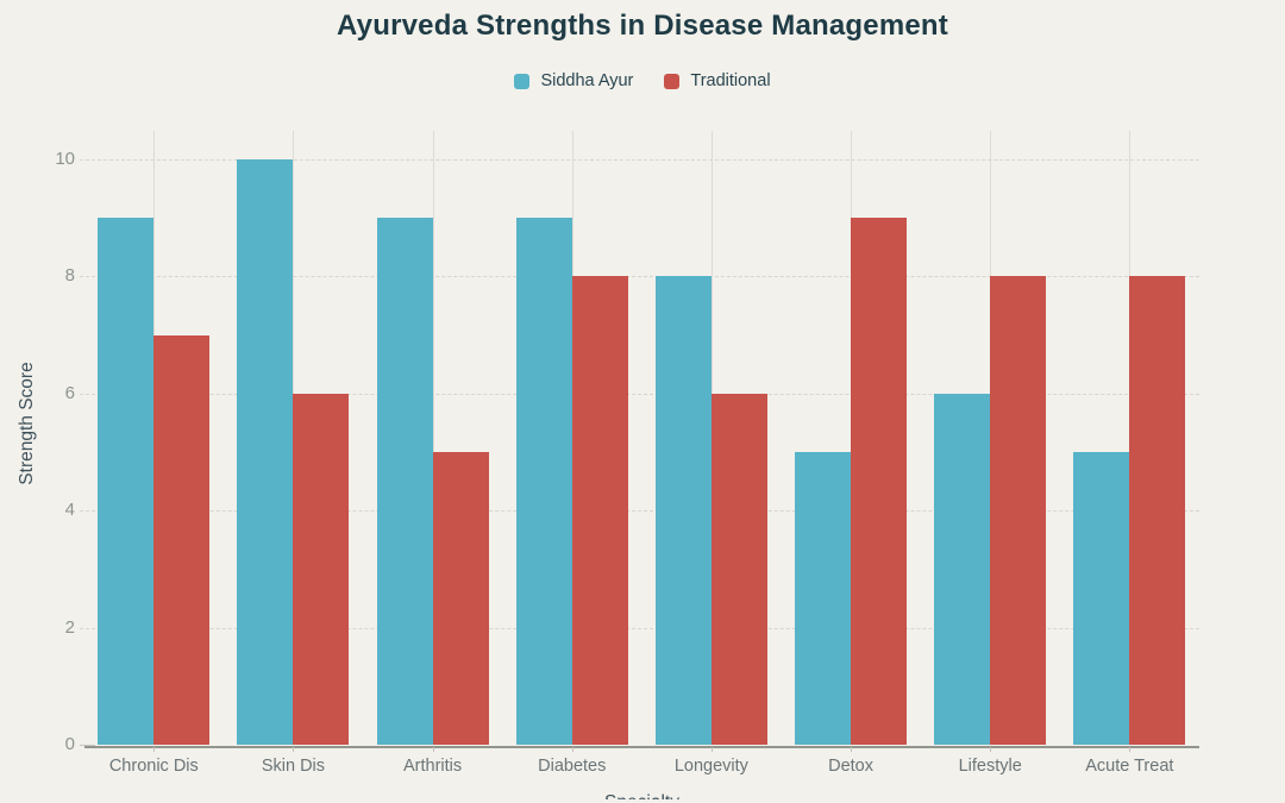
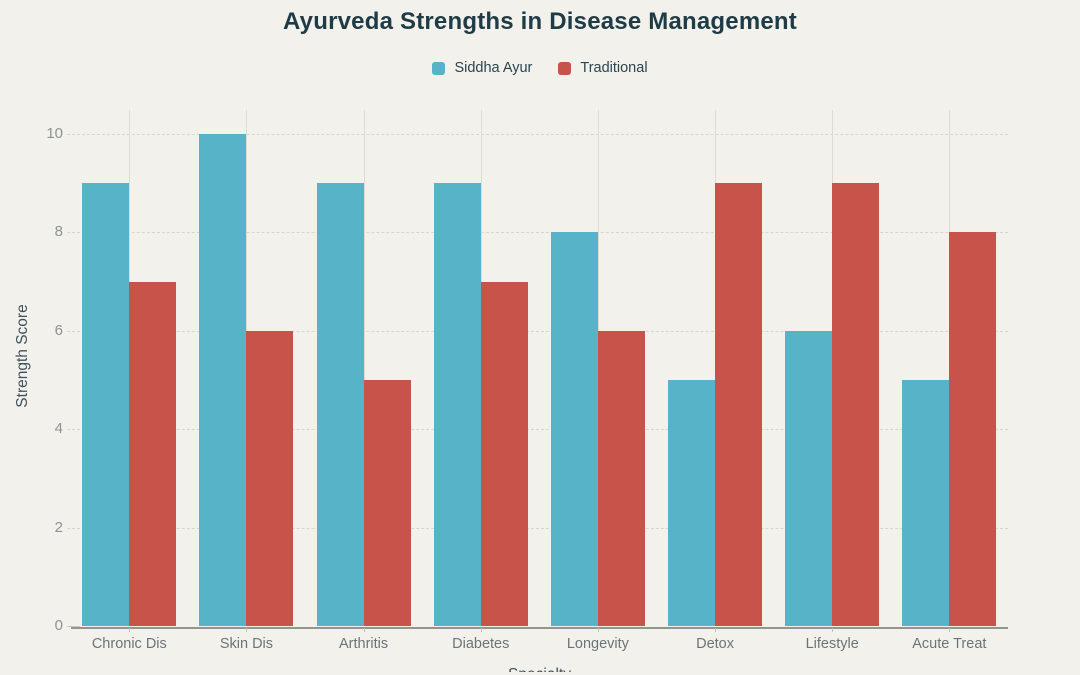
Traditional/Diabetes: 8 -> 7
Traditional/Lifestyle: 8 -> 9
